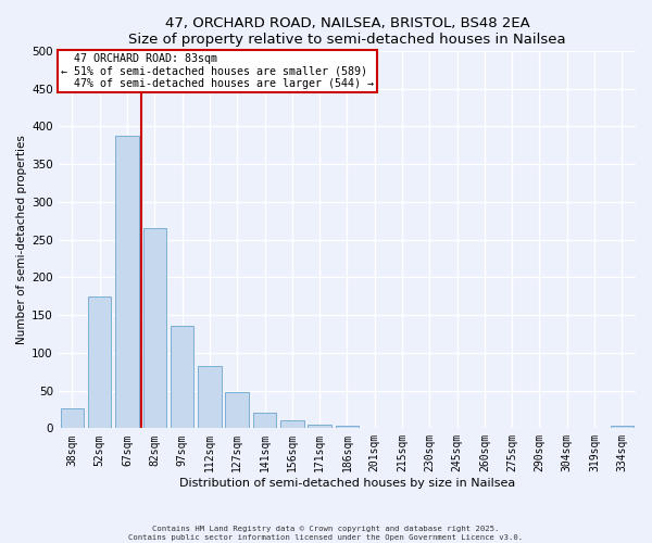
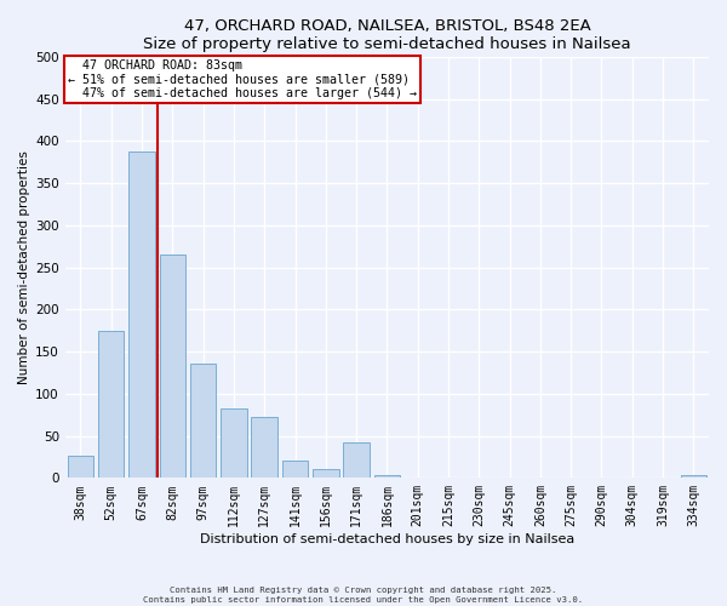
127sqm: 48 -> 72
171sqm: 5 -> 42
